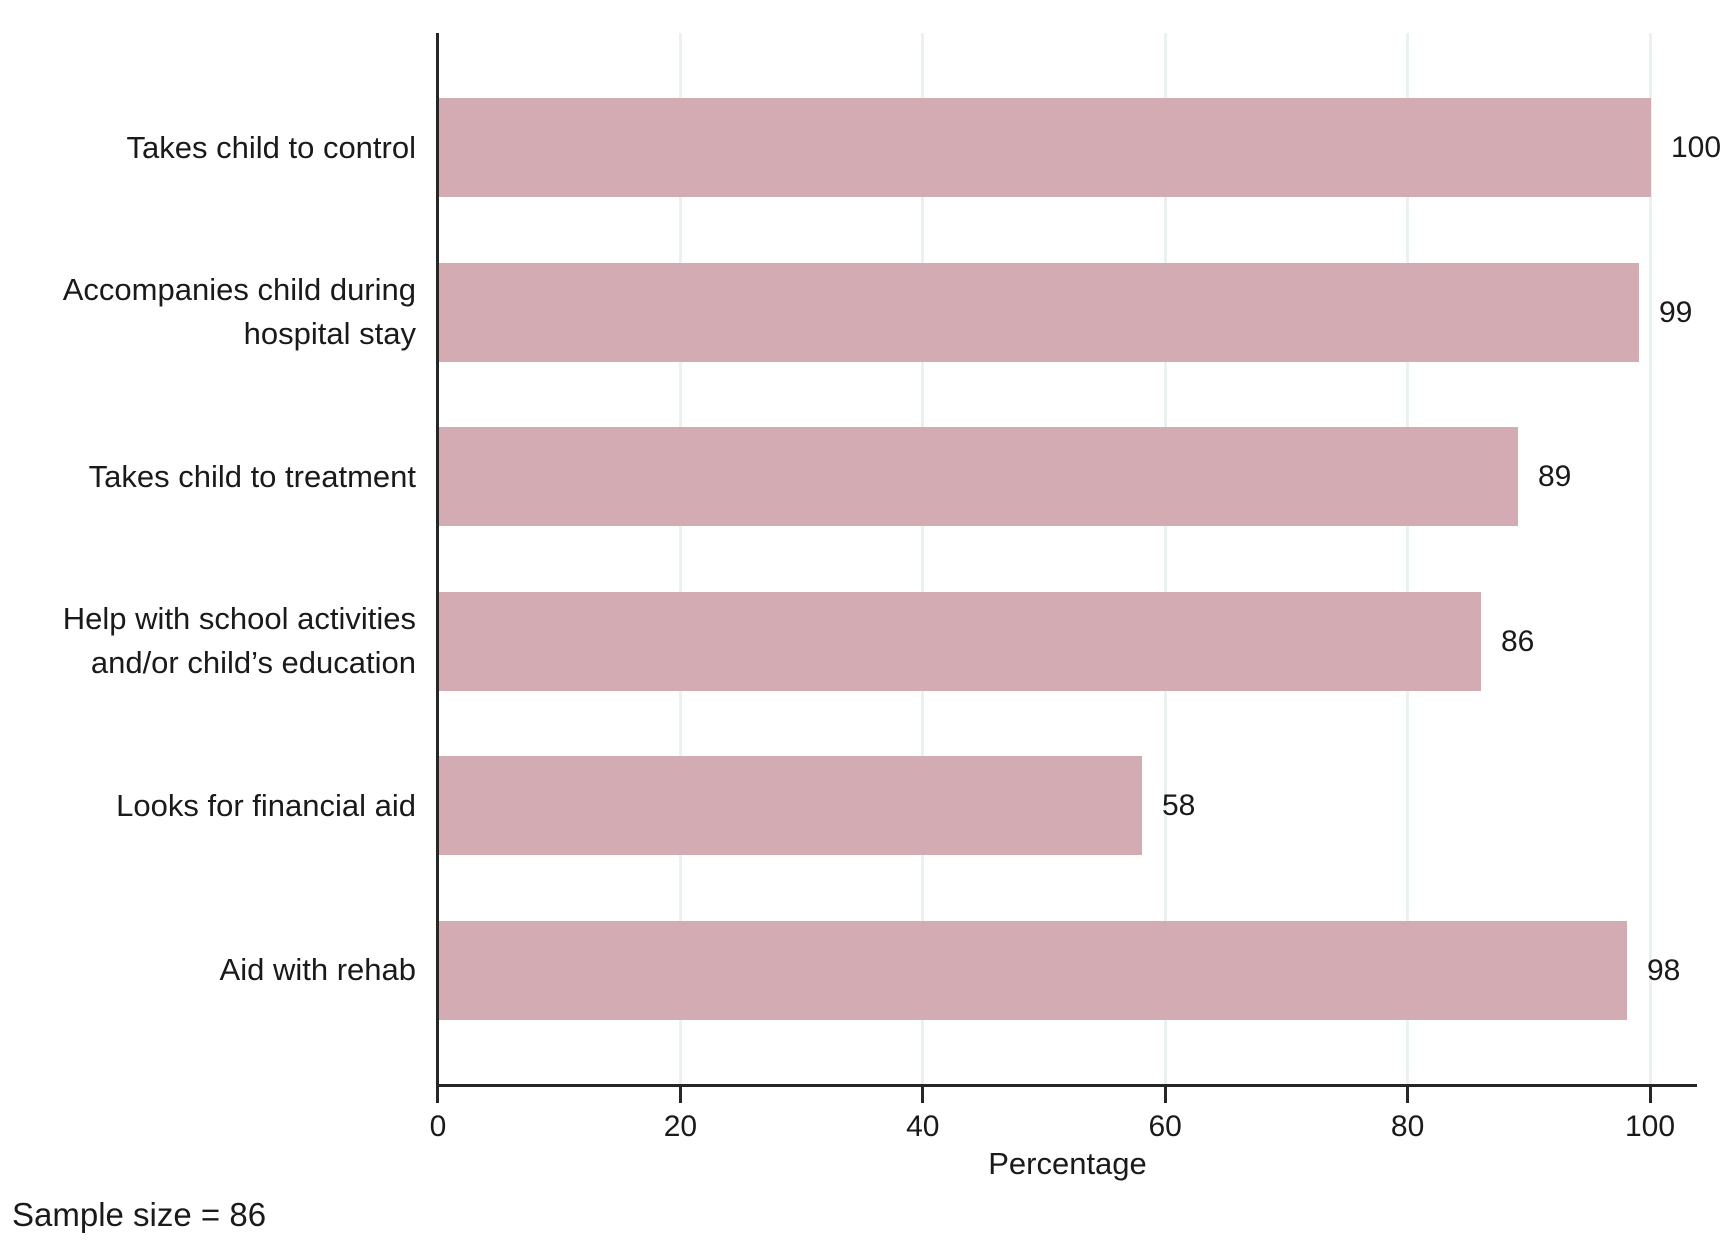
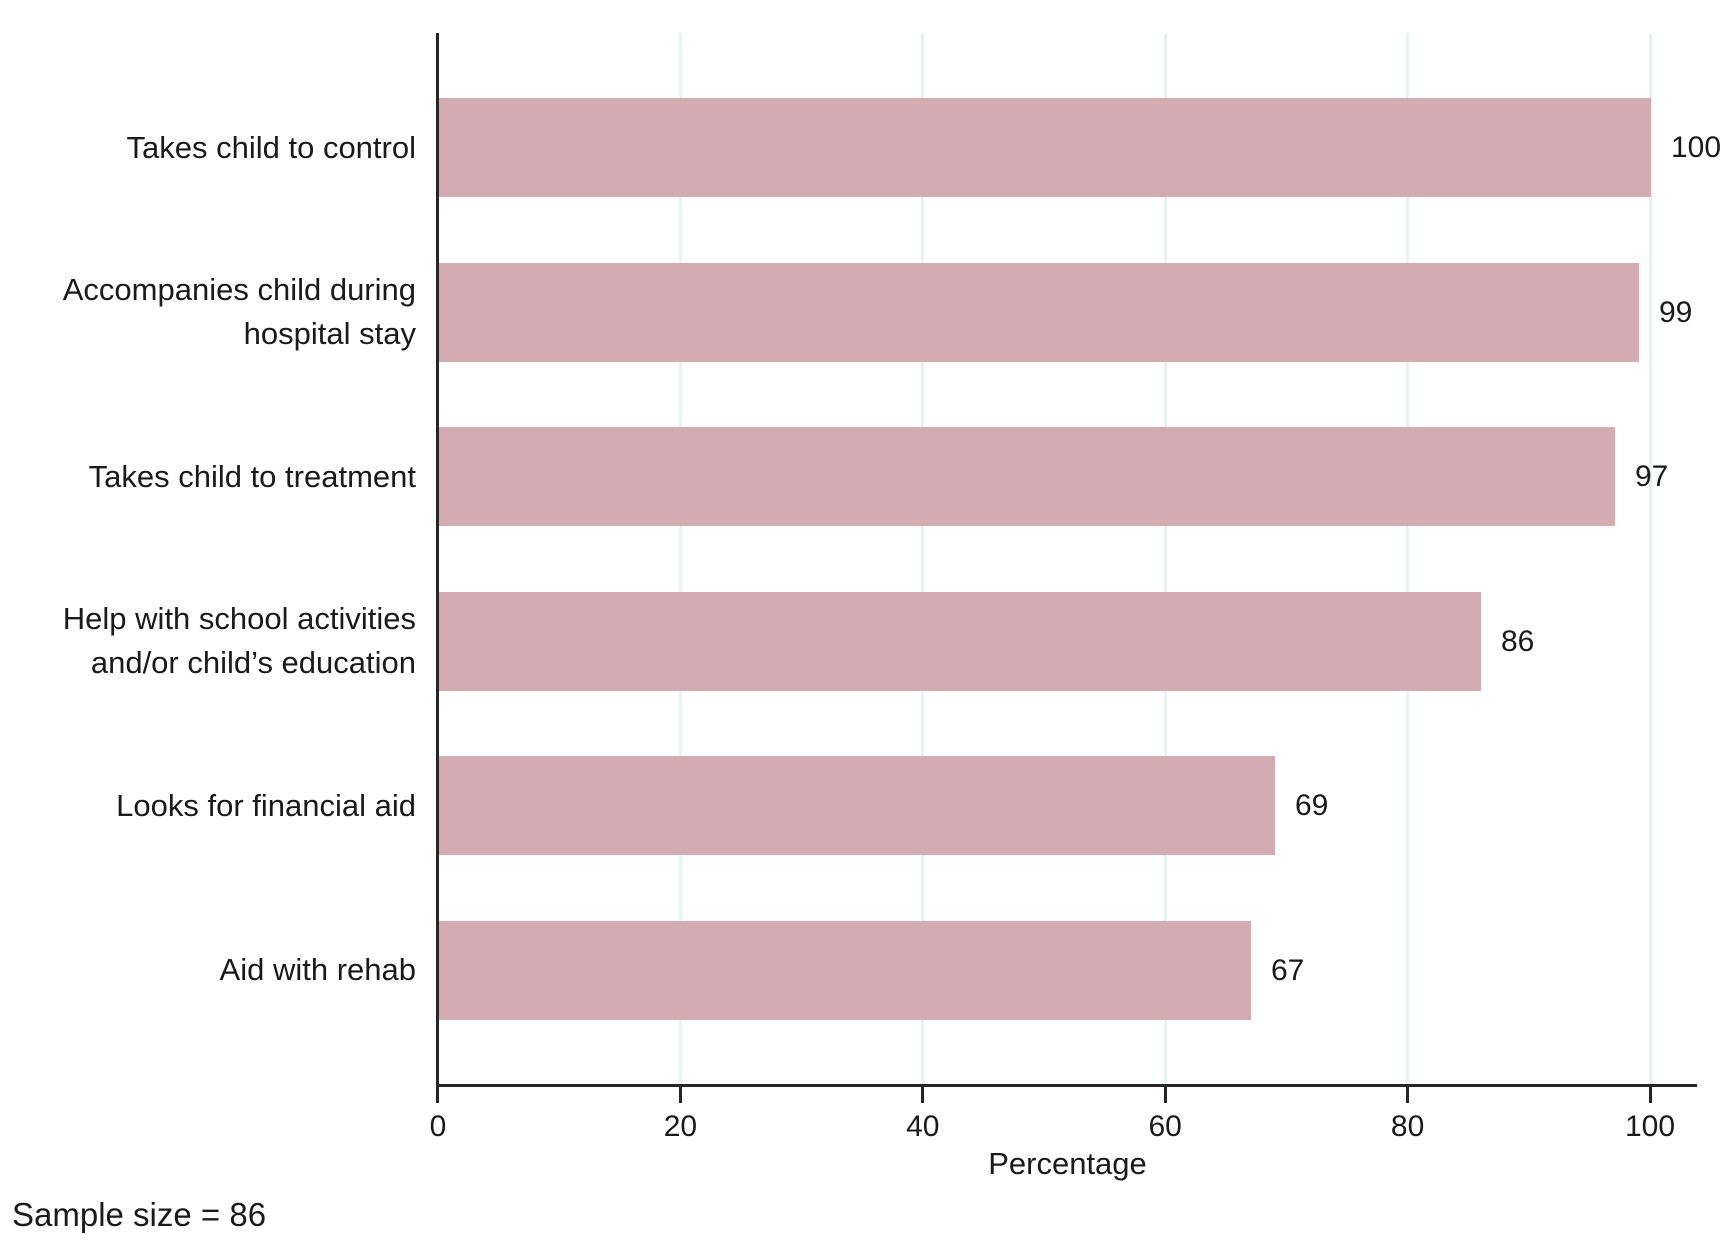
Takes child to treatment: 89 -> 97
Looks for financial aid: 58 -> 69
Aid with rehab: 98 -> 67
